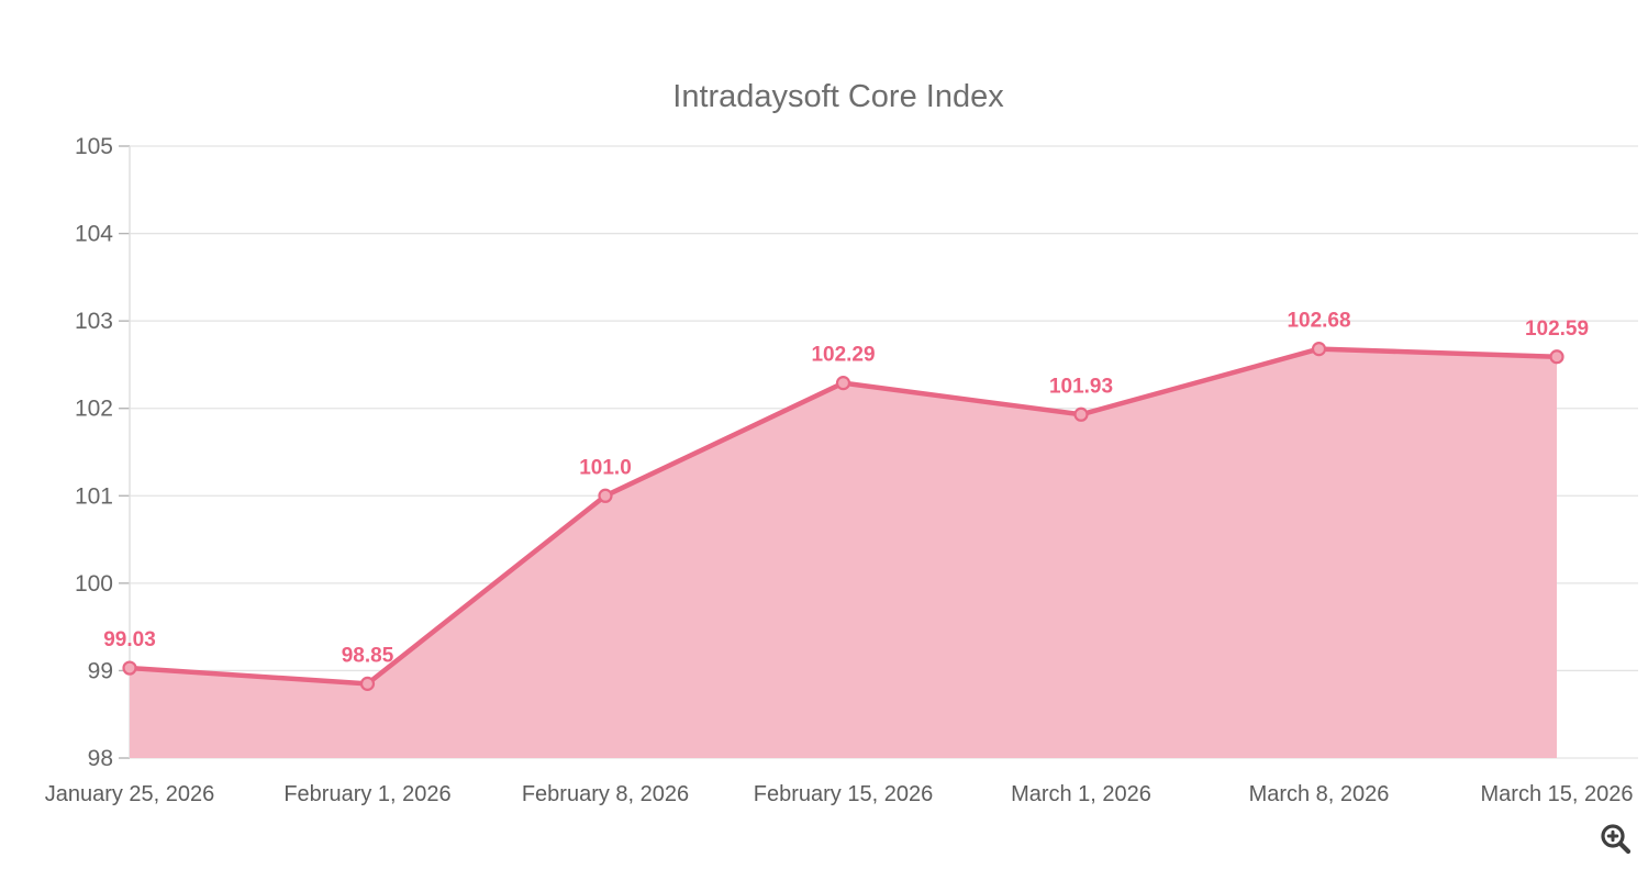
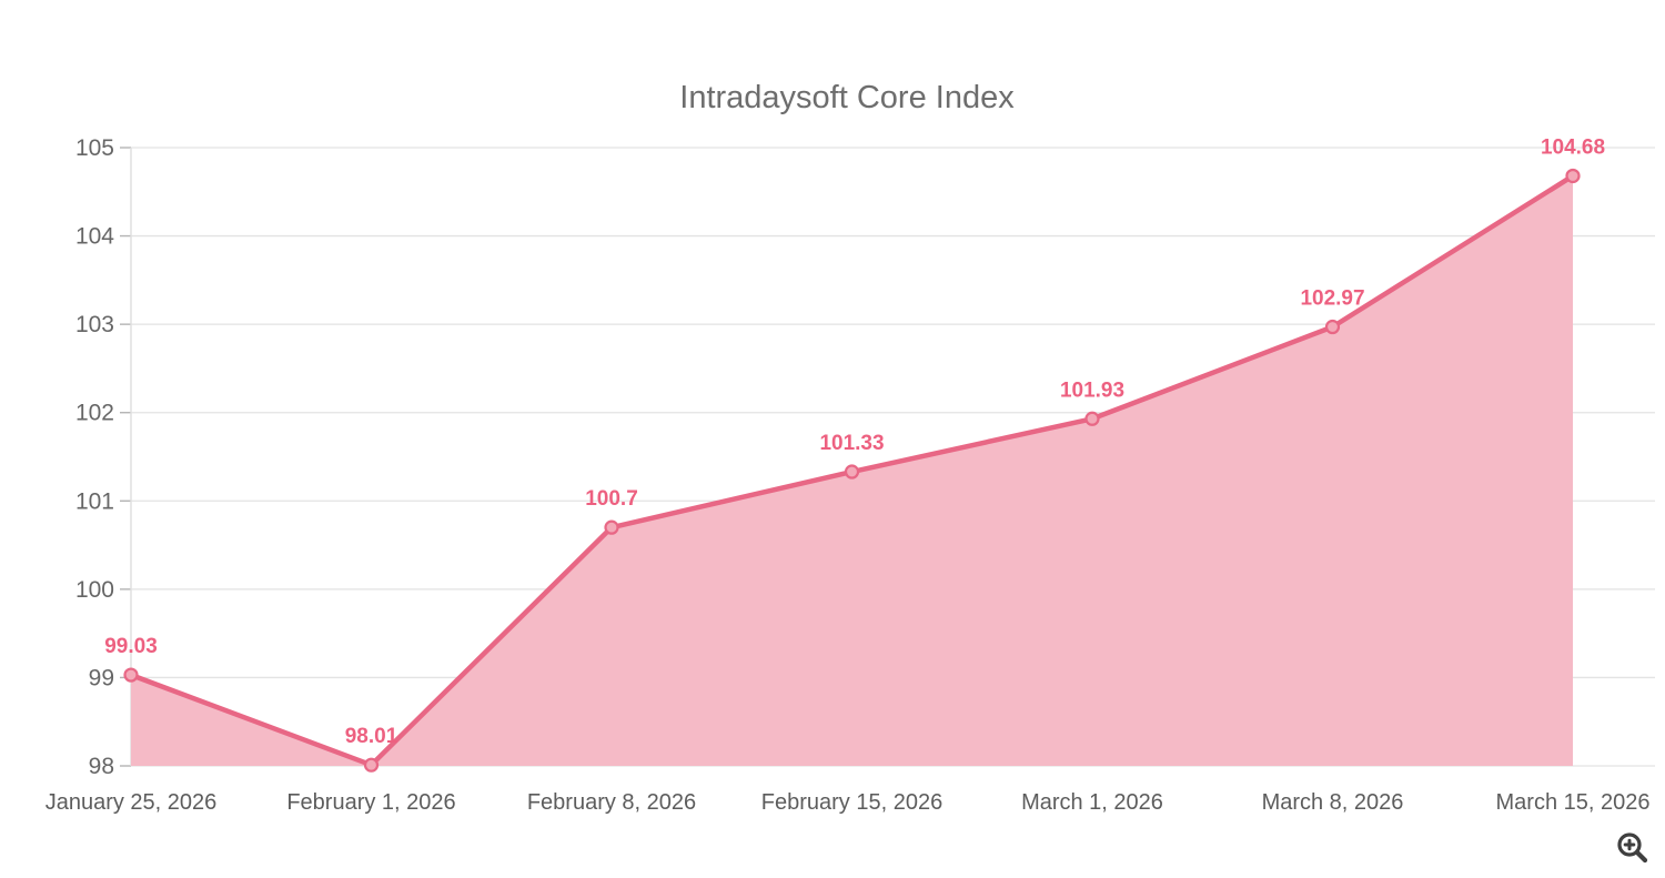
February 1, 2026: 98.85 -> 98.01
February 8, 2026: 101.0 -> 100.7
February 15, 2026: 102.29 -> 101.33
March 8, 2026: 102.68 -> 102.97
March 15, 2026: 102.59 -> 104.68
